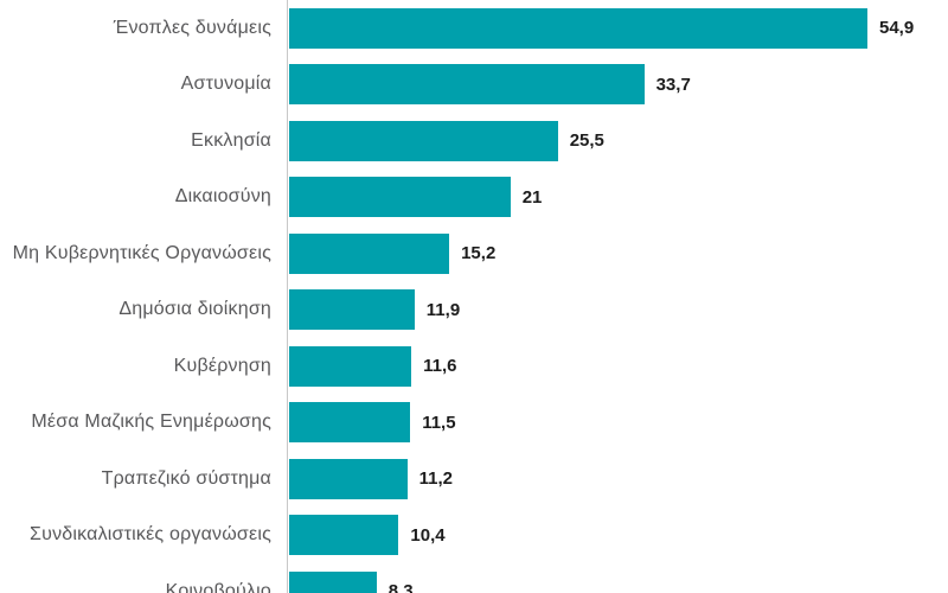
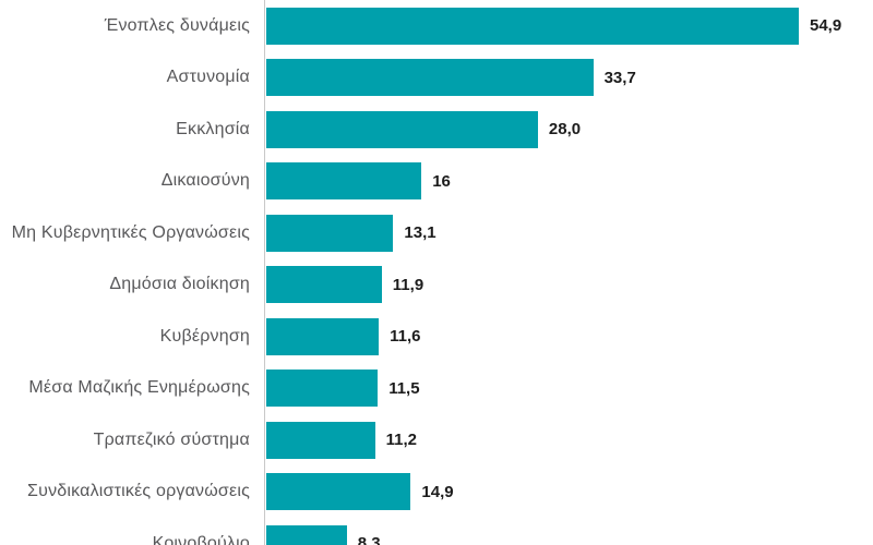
Εκκλησία: 25,5 -> 28,0
Δικαιοσύνη: 21 -> 16
Μη Κυβερνητικές Οργανώσεις: 15,2 -> 13,1
Συνδικαλιστικές οργανώσεις: 10,4 -> 14,9
